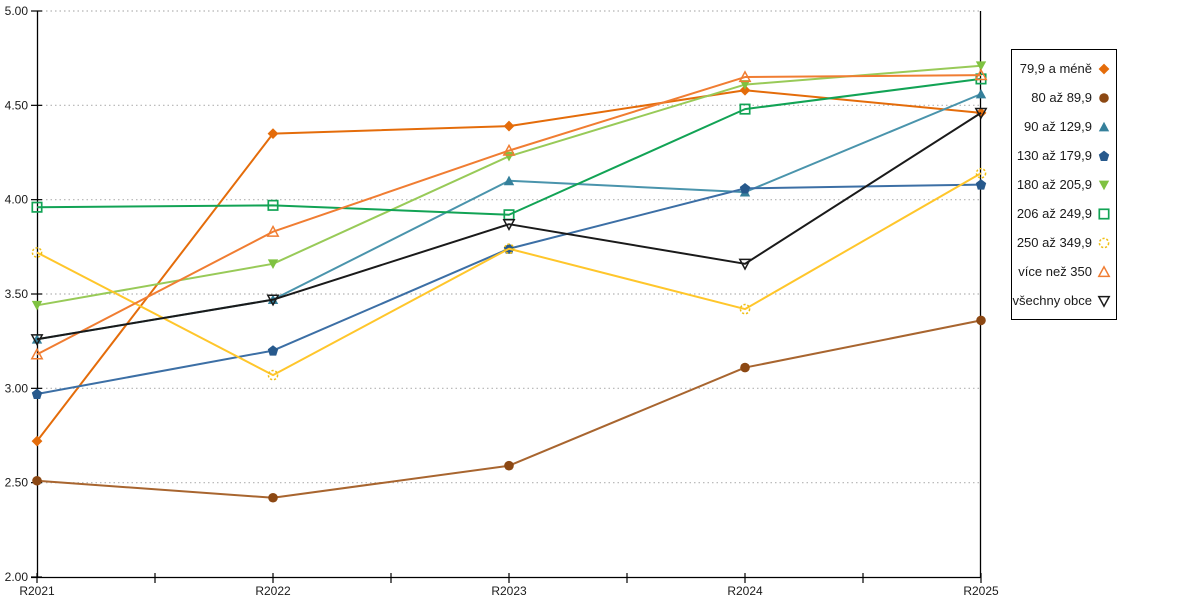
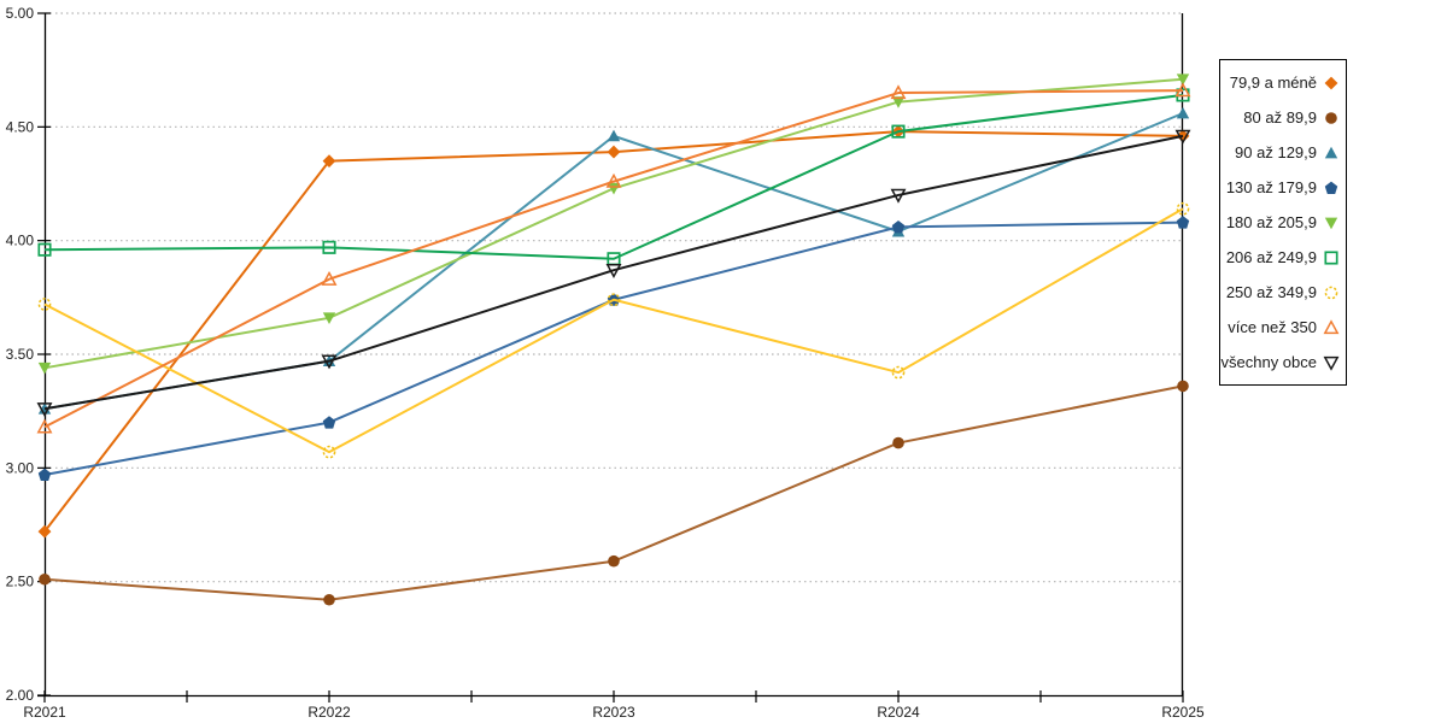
90 až 129,9/R2023: 4.10 -> 4.46
79,9 a méně/R2024: 4.58 -> 4.48
všechny obce/R2024: 3.66 -> 4.20
